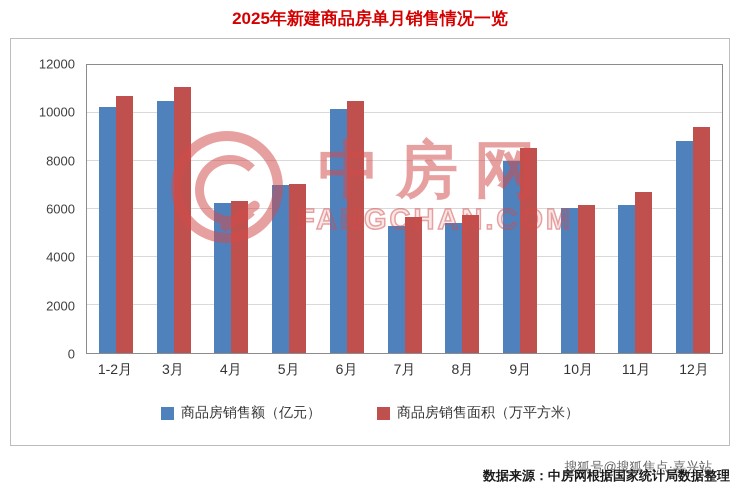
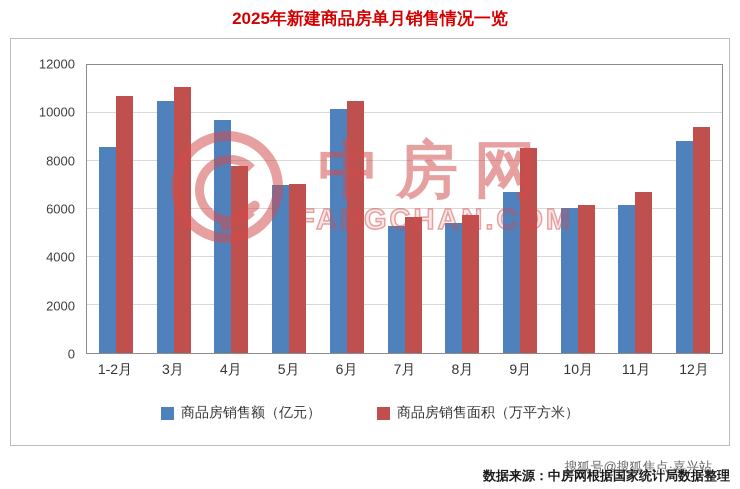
商品房销售额（亿元）/1-2月: 10200 -> 8600
商品房销售额（亿元）/4月: 6200 -> 9700
商品房销售面积（万平方米）/4月: 6400 -> 7800
商品房销售额（亿元）/9月: 8000 -> 6700
